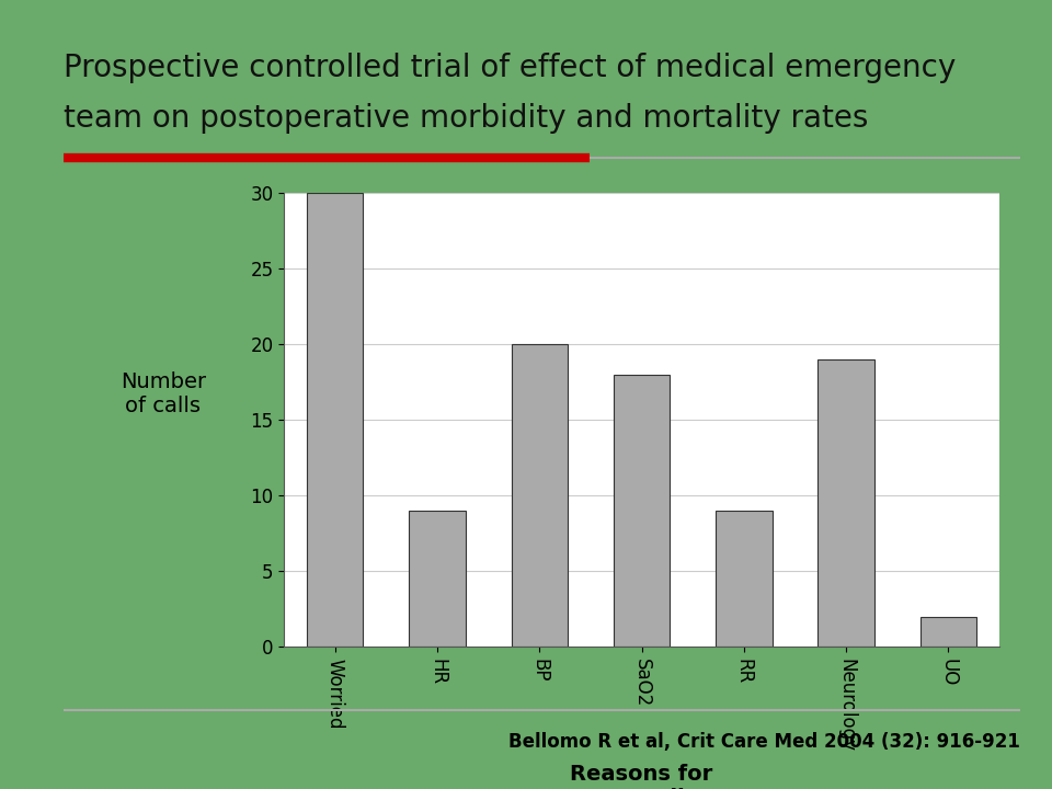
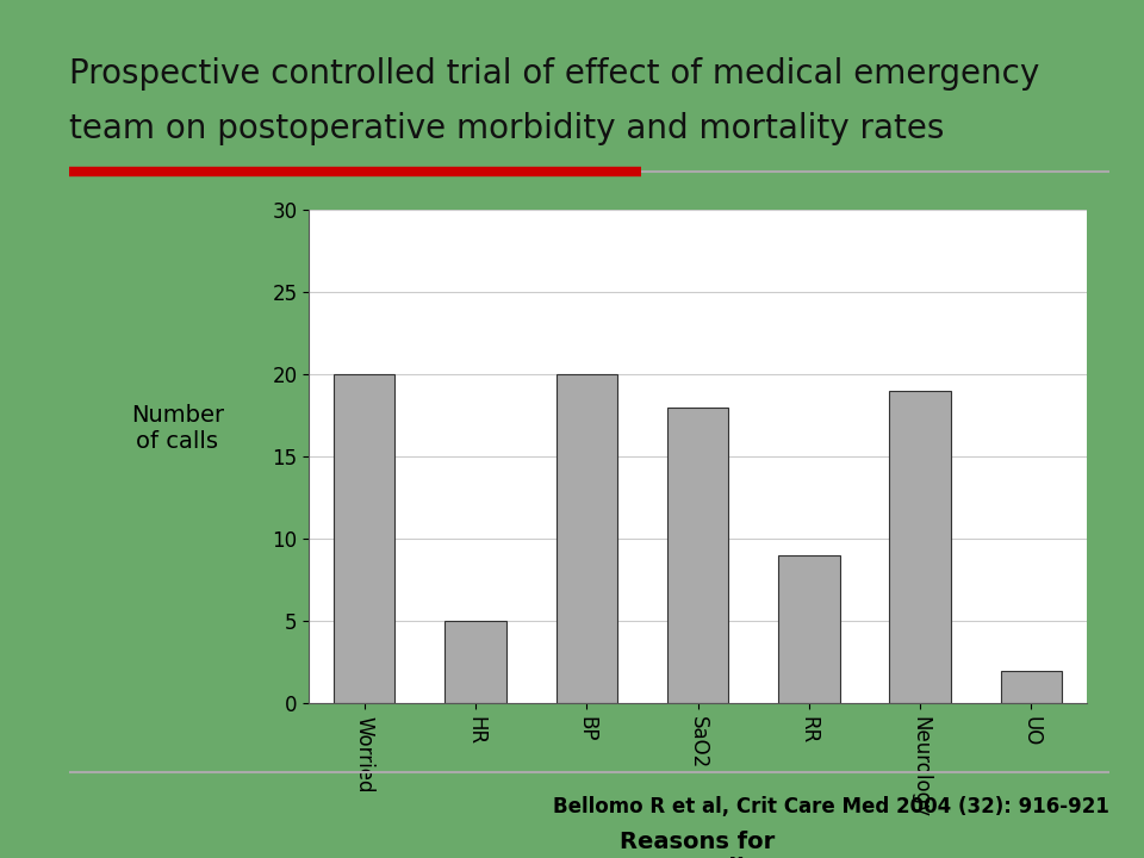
Worried: 30 -> 20
HR: 9 -> 5
